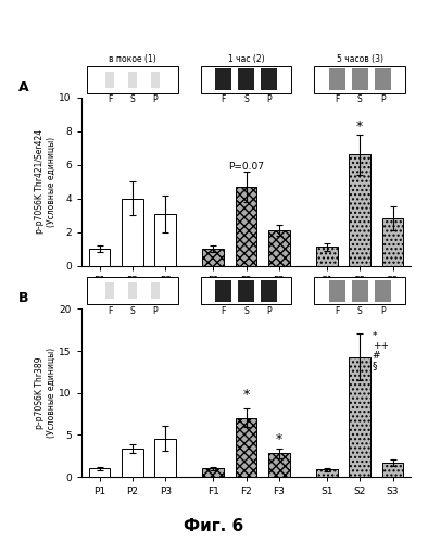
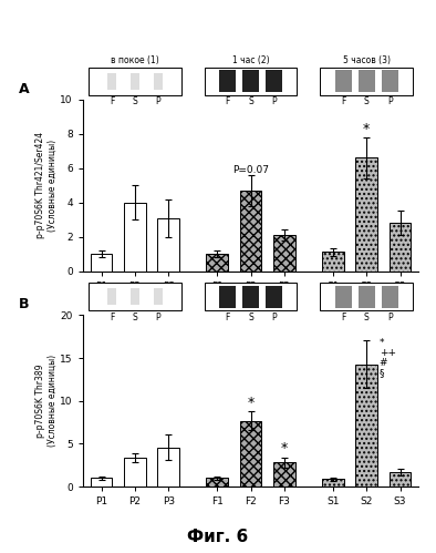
F2: 7.0 -> 7.7
